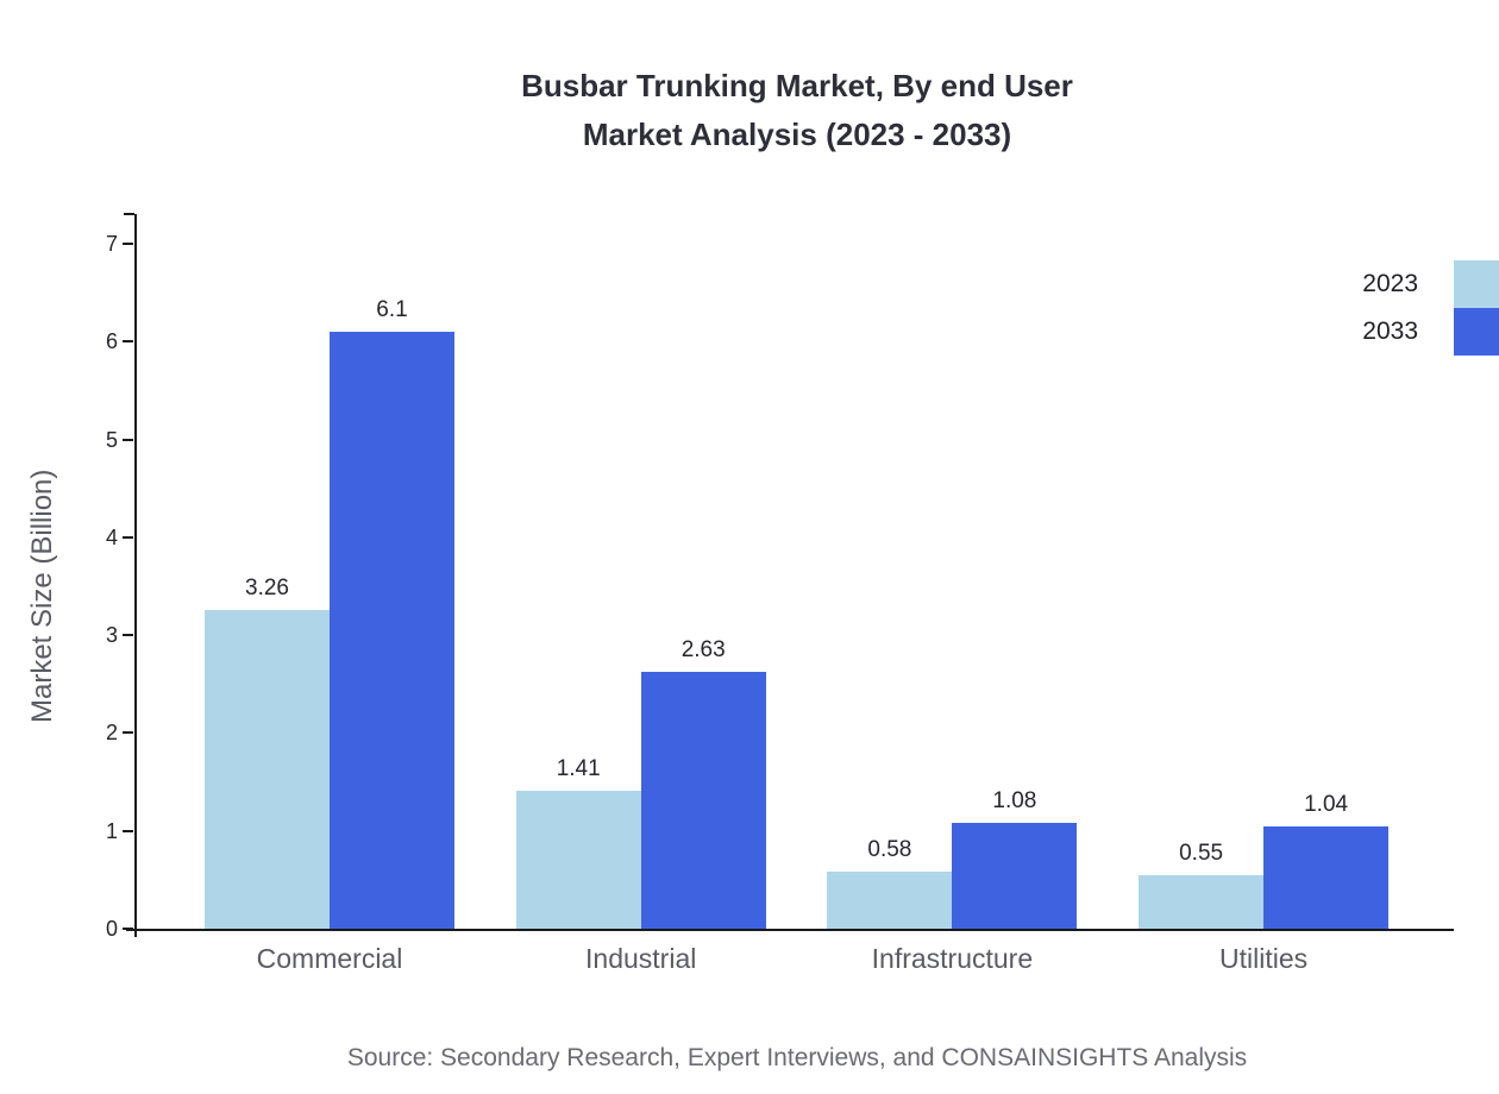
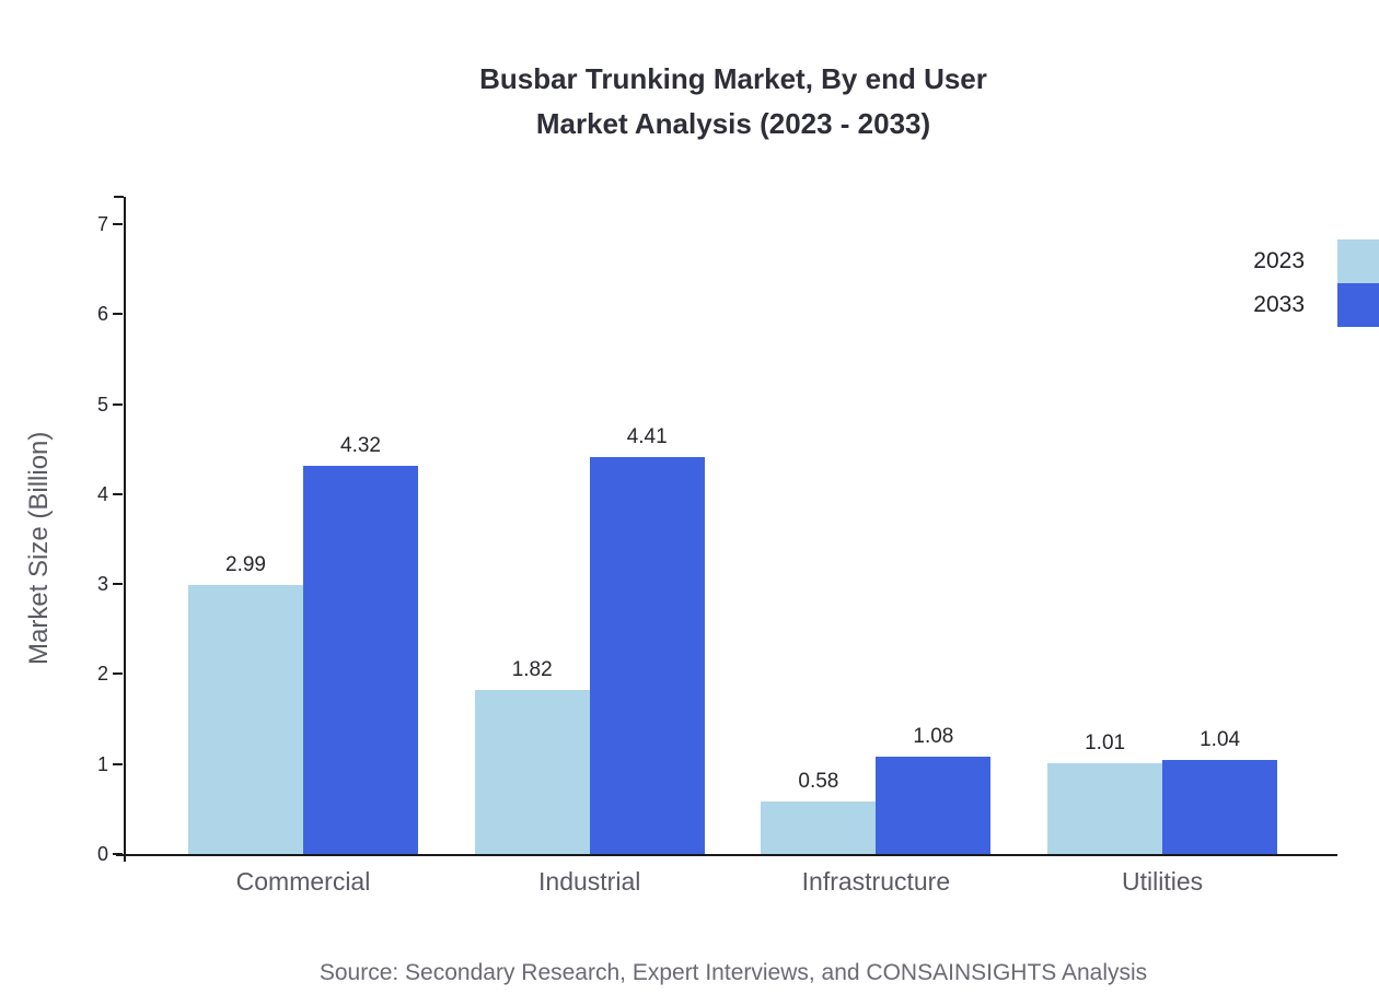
2023/Commercial: 3.26 -> 2.99
2033/Commercial: 6.1 -> 4.32
2023/Industrial: 1.41 -> 1.82
2033/Industrial: 2.63 -> 4.41
2023/Utilities: 0.55 -> 1.01
